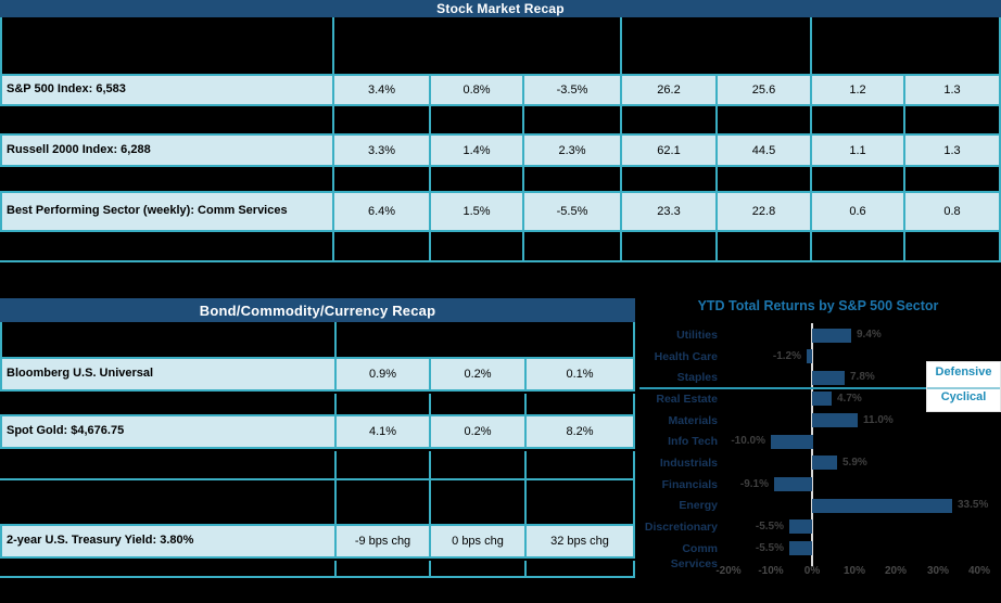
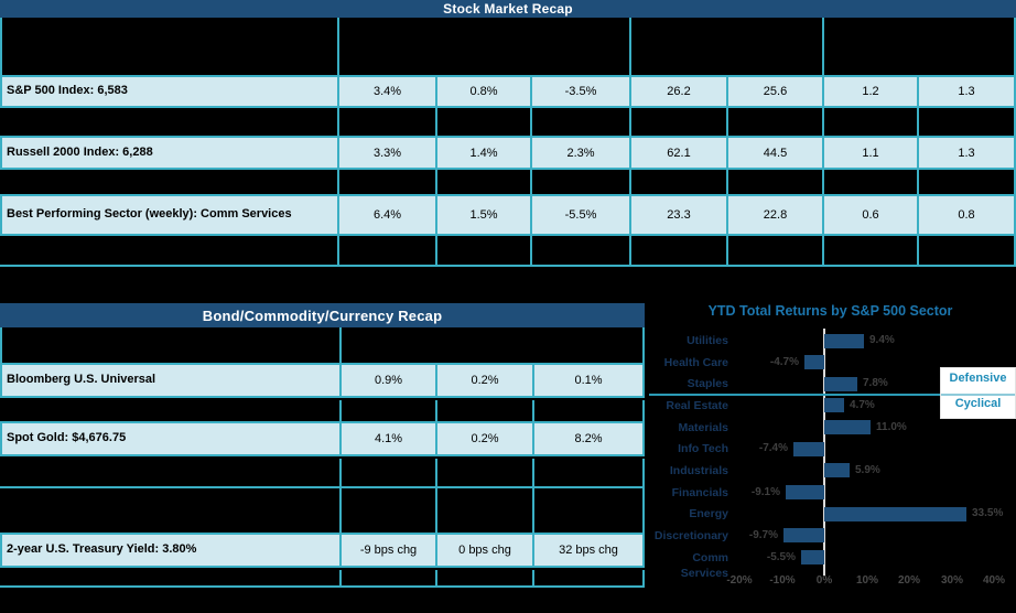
Health Care: -1.2% -> -4.7%
Info Tech: -10.0% -> -7.4%
Discretionary: -5.5% -> -9.7%
